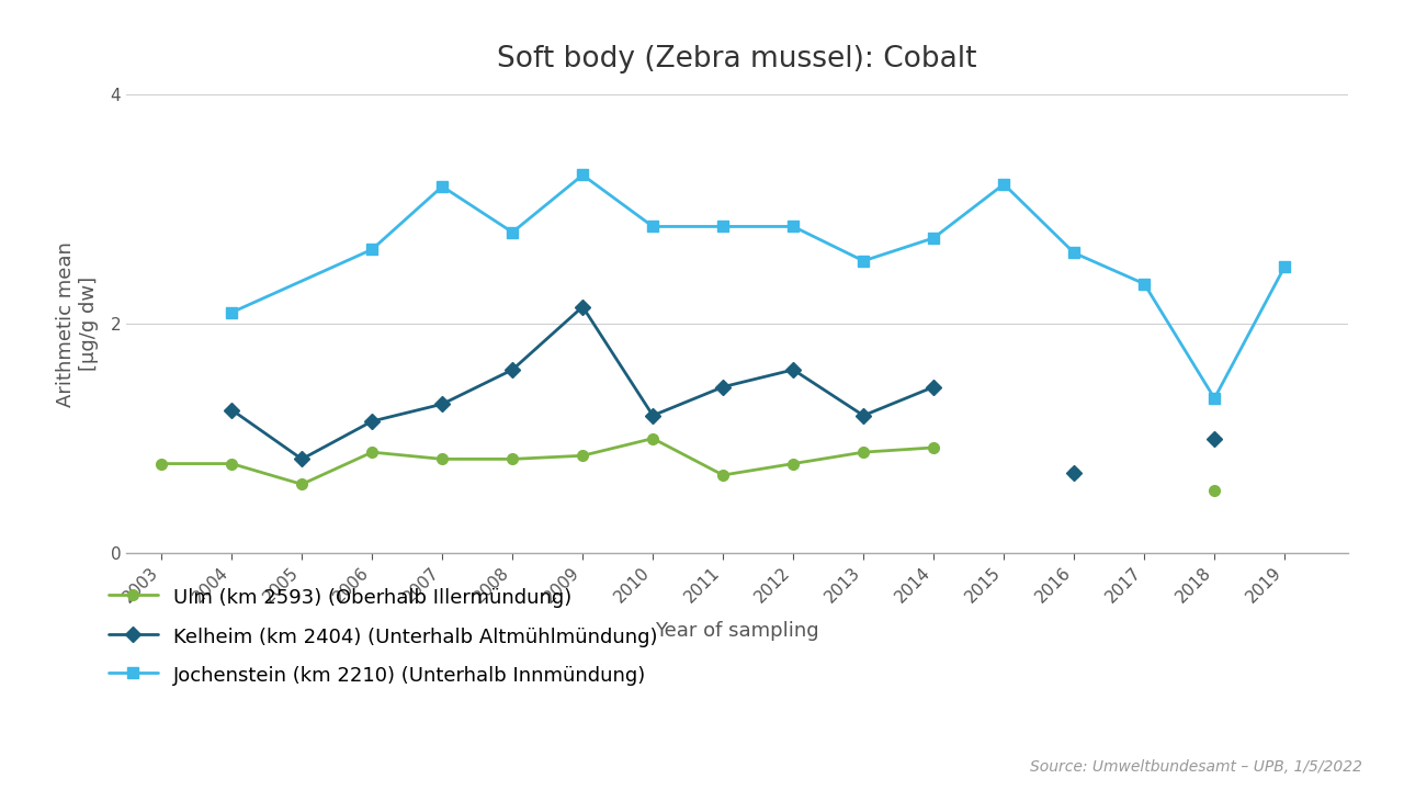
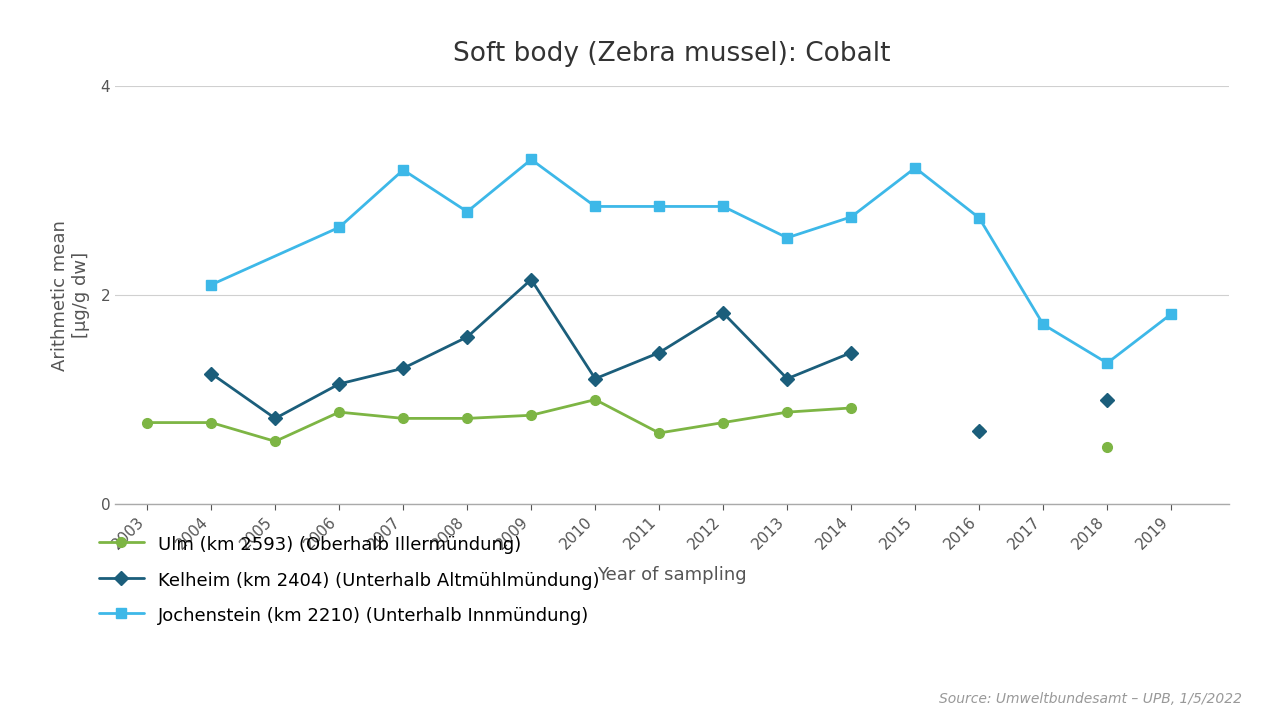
Kelheim (km 2404) (Unterhalb Altmühlmündung)/2012: 1.60 -> 1.83
Jochenstein (km 2210) (Unterhalb Innmündung)/2016: 2.62 -> 2.74
Jochenstein (km 2210) (Unterhalb Innmündung)/2017: 2.35 -> 1.72
Jochenstein (km 2210) (Unterhalb Innmündung)/2019: 2.50 -> 1.82
